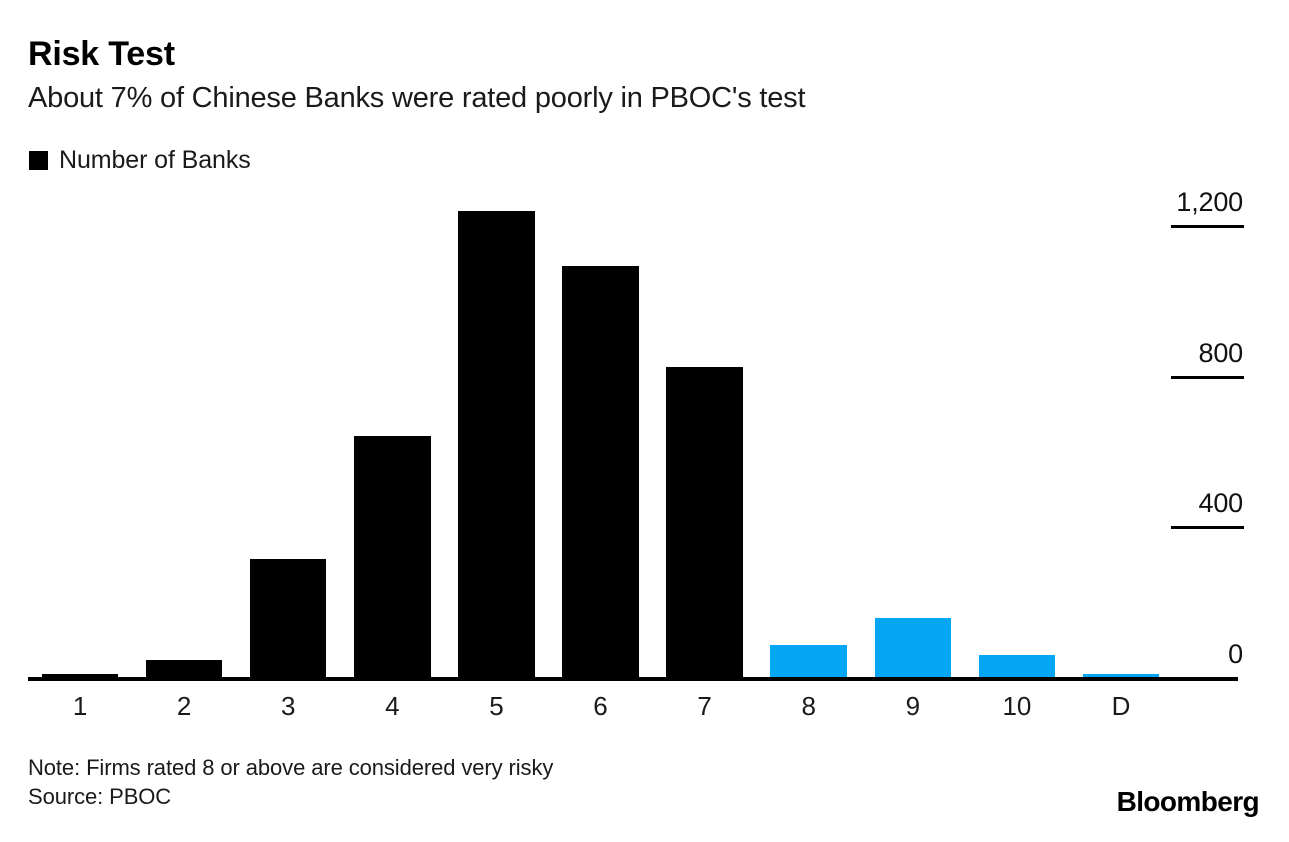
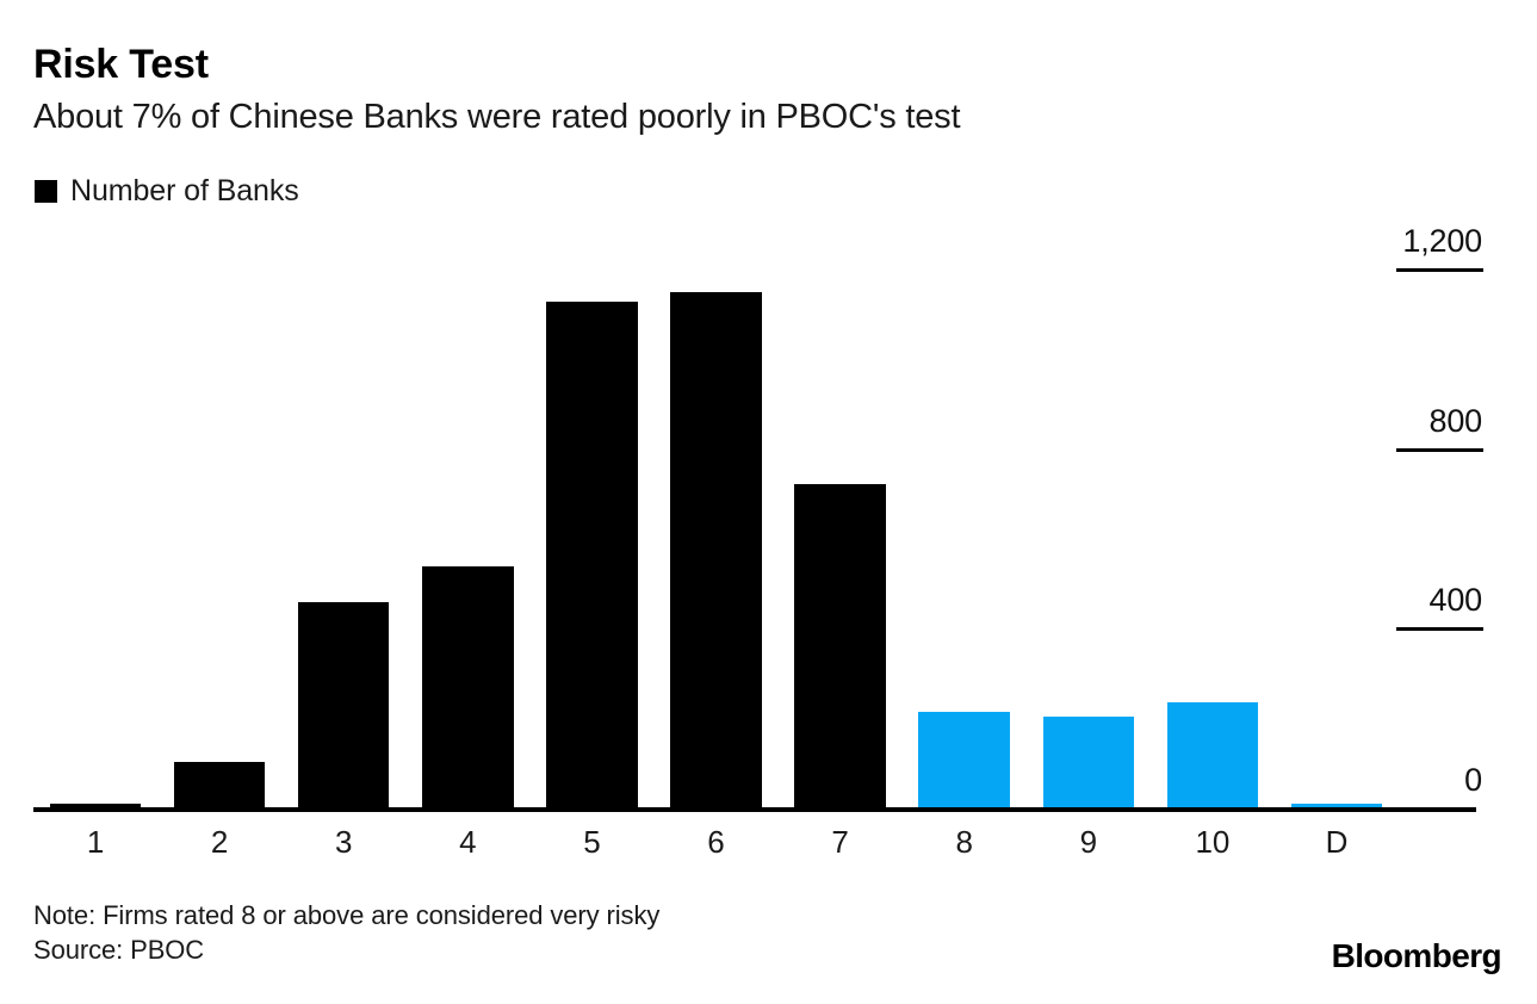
2: 40 -> 100
3: 310 -> 450
4: 630 -> 530
5: 1220 -> 1110
6: 1080 -> 1130
7: 810 -> 710
8: 80 -> 210
9: 150 -> 200
10: 60 -> 230
